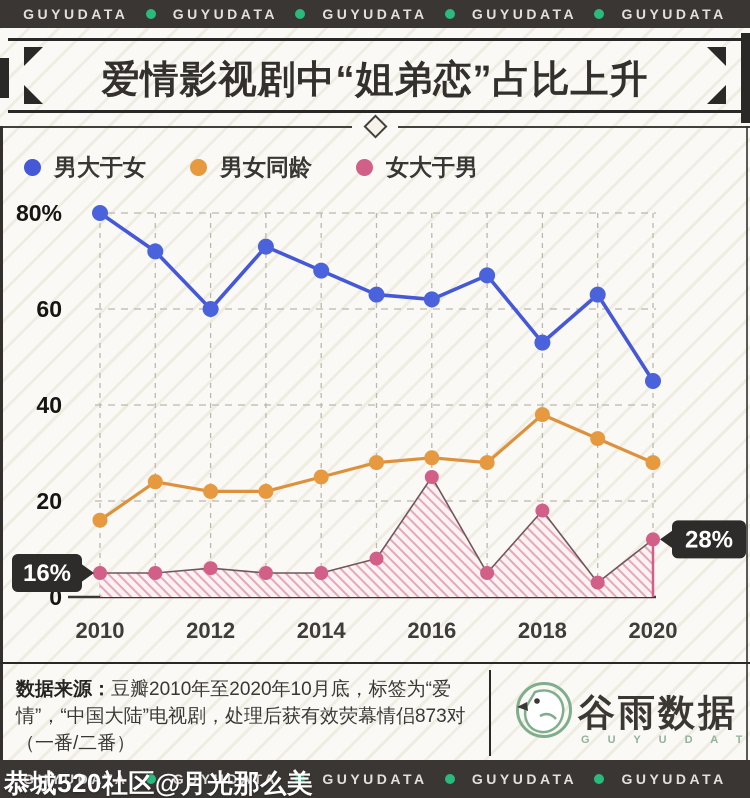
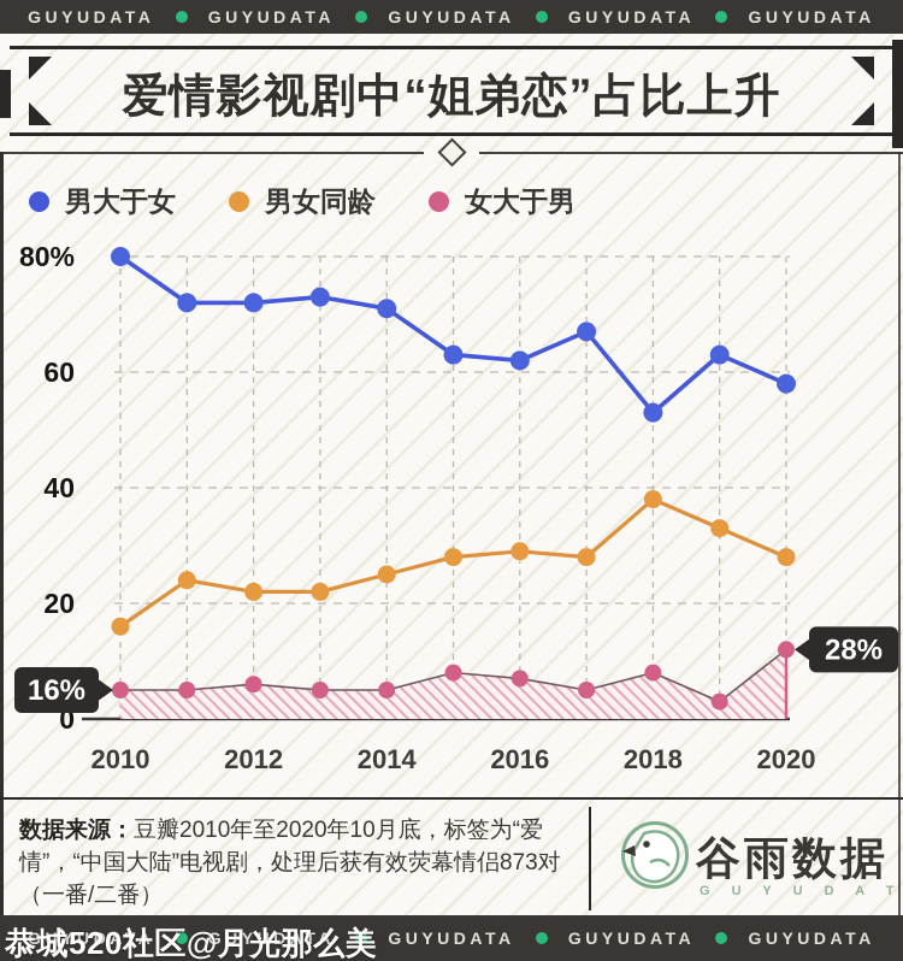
男大于女/2012: 60% -> 72%
男大于女/2014: 68% -> 71%
女大于男/2016: 25% -> 7%
女大于男/2018: 18% -> 8%
男大于女/2020: 45% -> 58%
